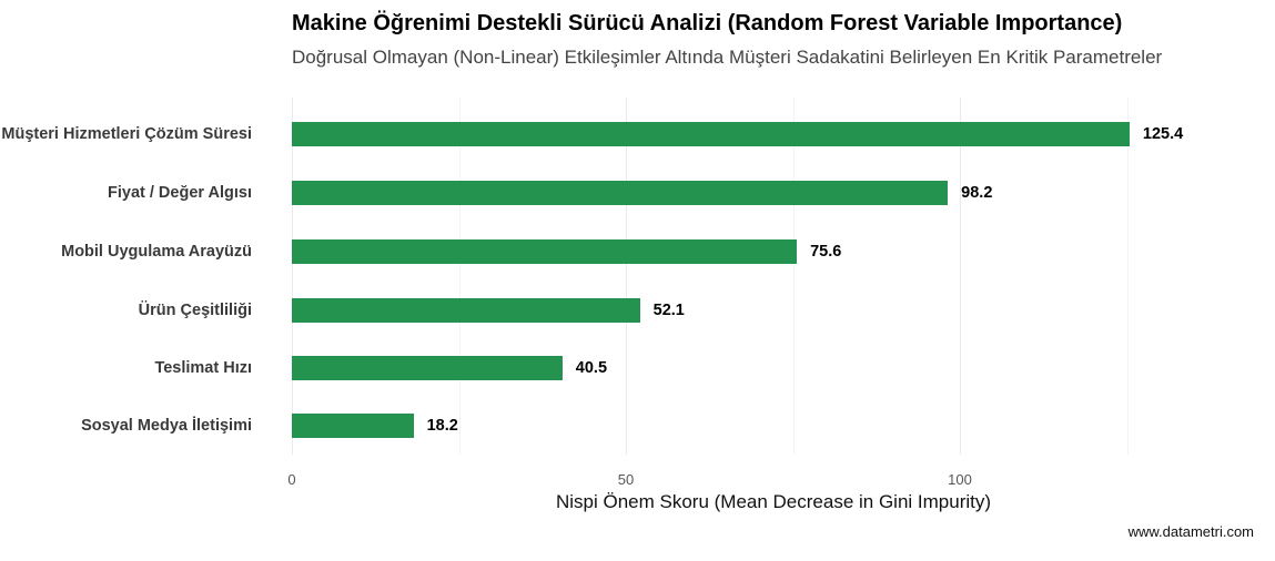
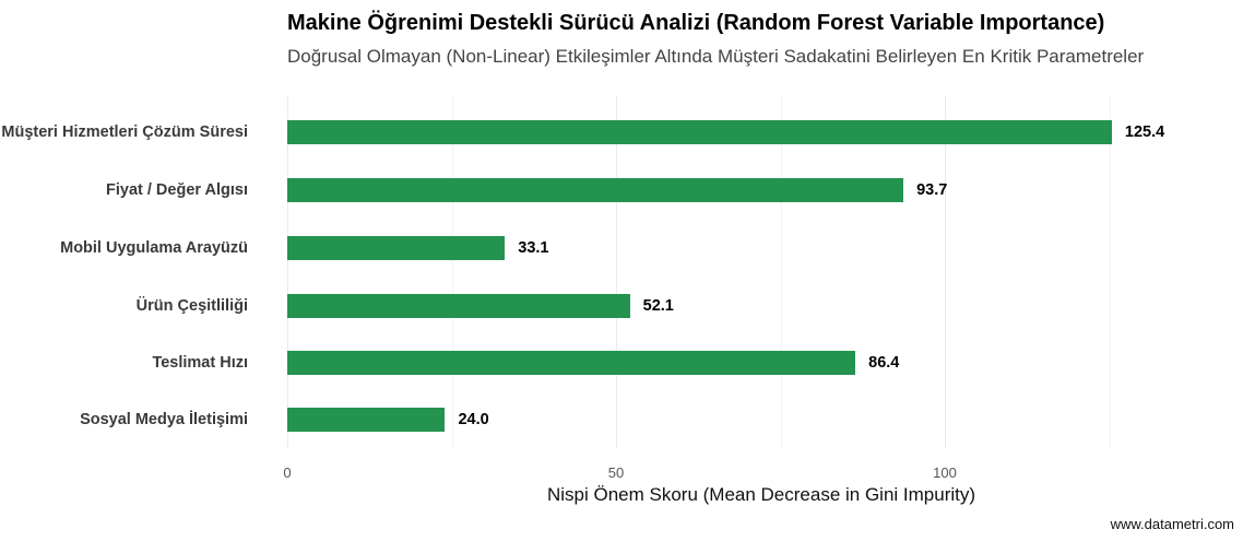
Fiyat / Değer Algısı: 98.2 -> 93.7
Mobil Uygulama Arayüzü: 75.6 -> 33.1
Teslimat Hızı: 40.5 -> 86.4
Sosyal Medya İletişimi: 18.2 -> 24.0
